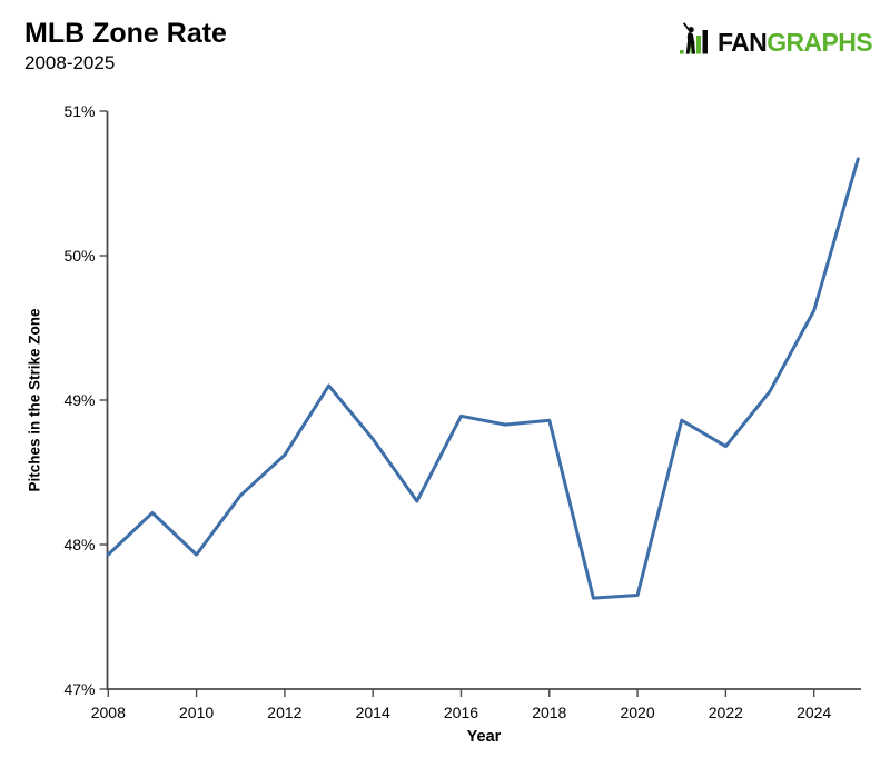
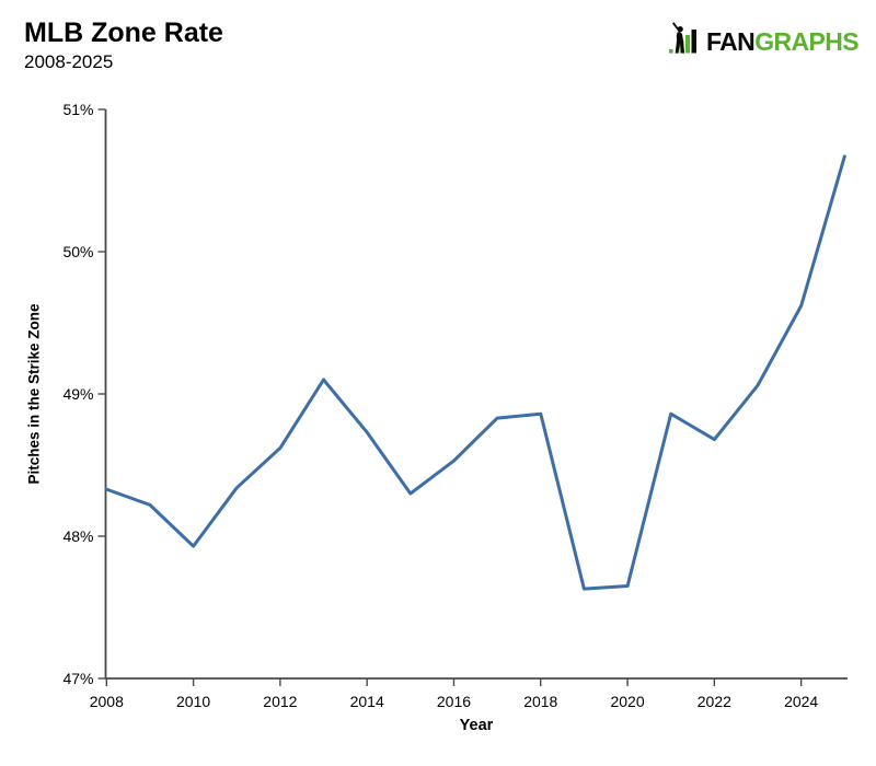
2008: 47.93% -> 48.33%
2016: 48.89% -> 48.53%
